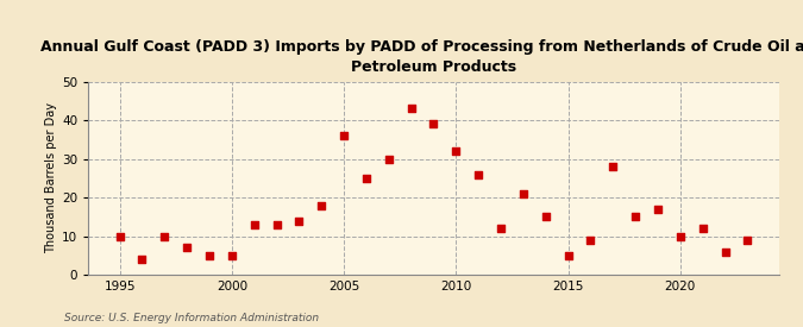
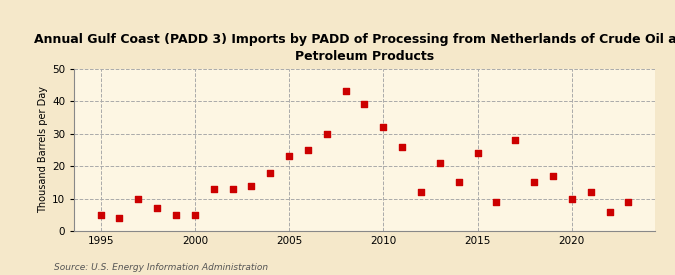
1995: 10 -> 5
2005: 36 -> 23
2015: 5 -> 24
